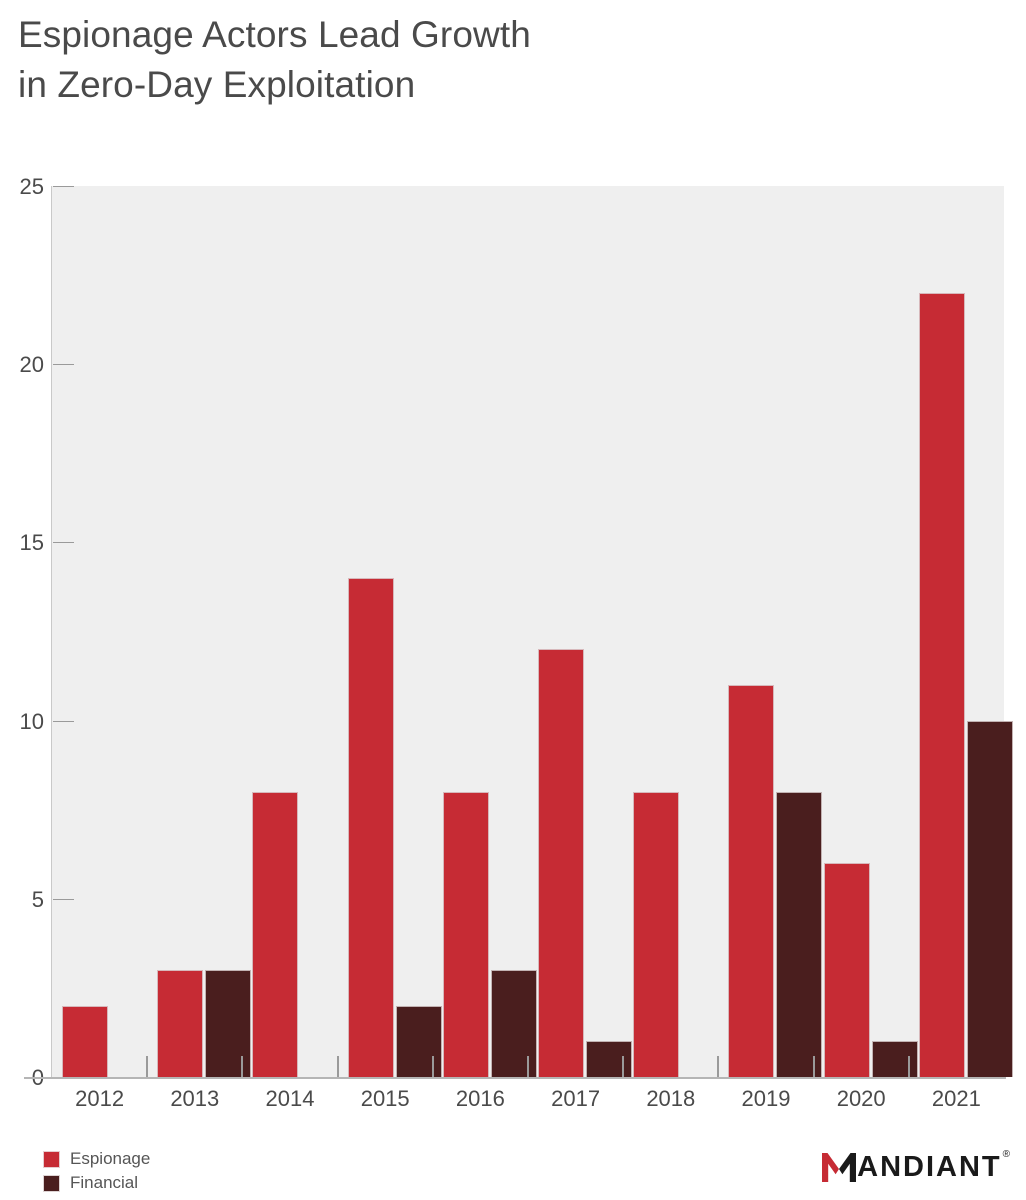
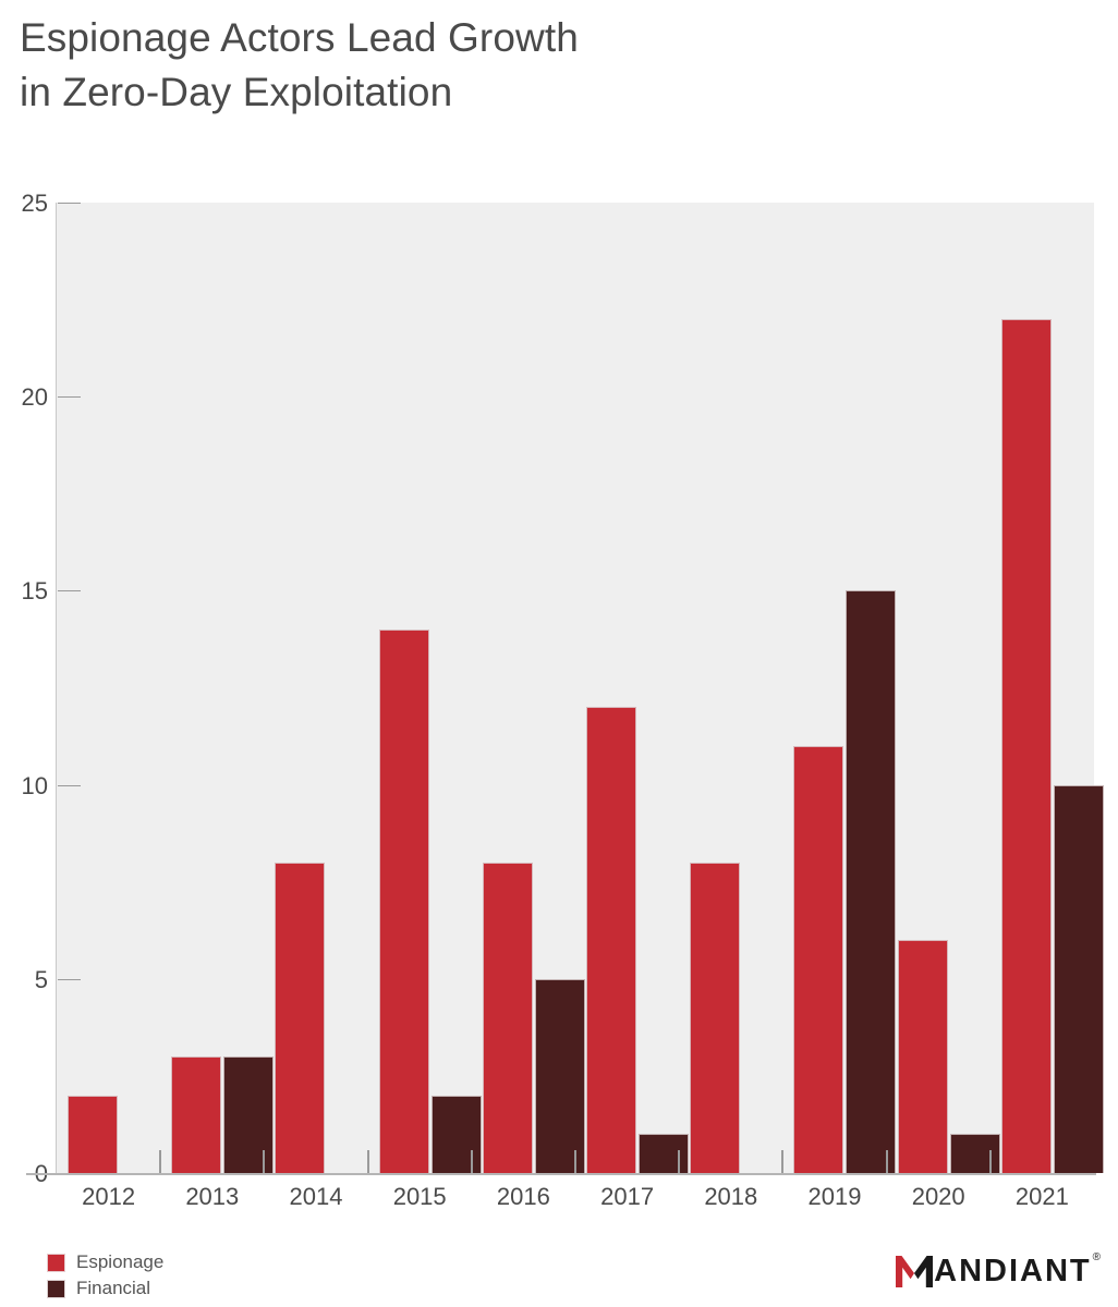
Financial/2016: 3 -> 5
Financial/2019: 8 -> 15
